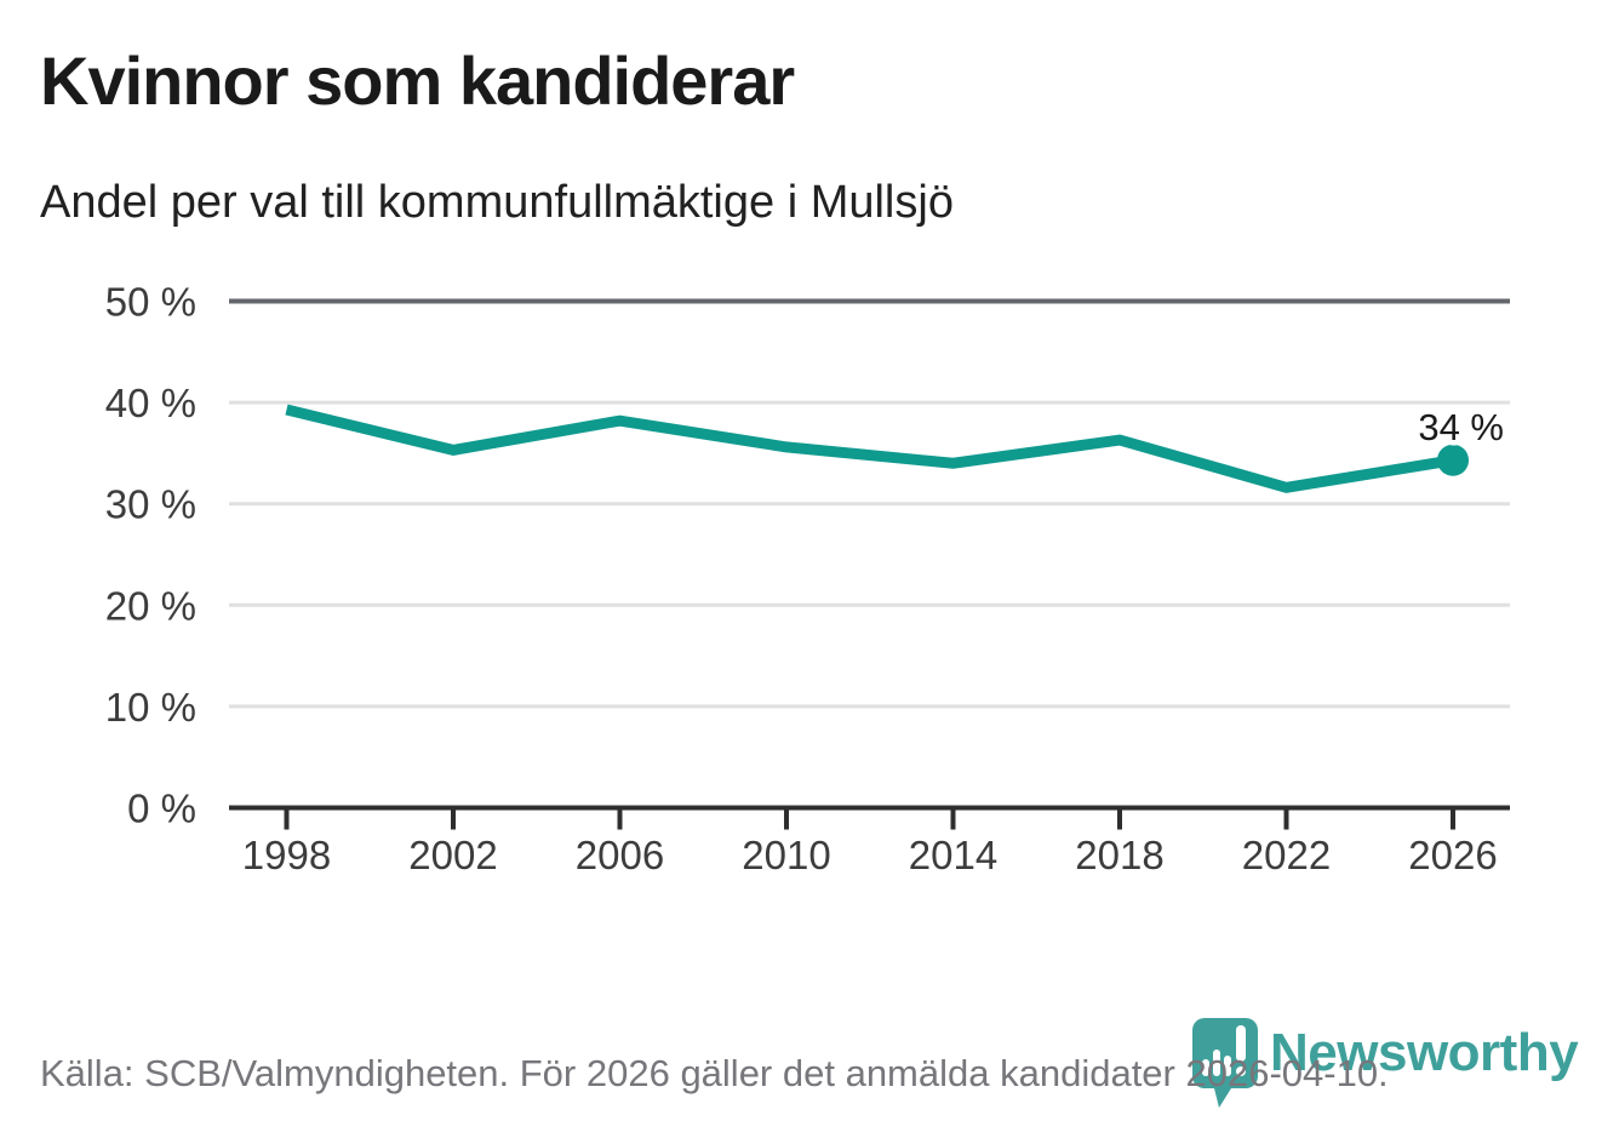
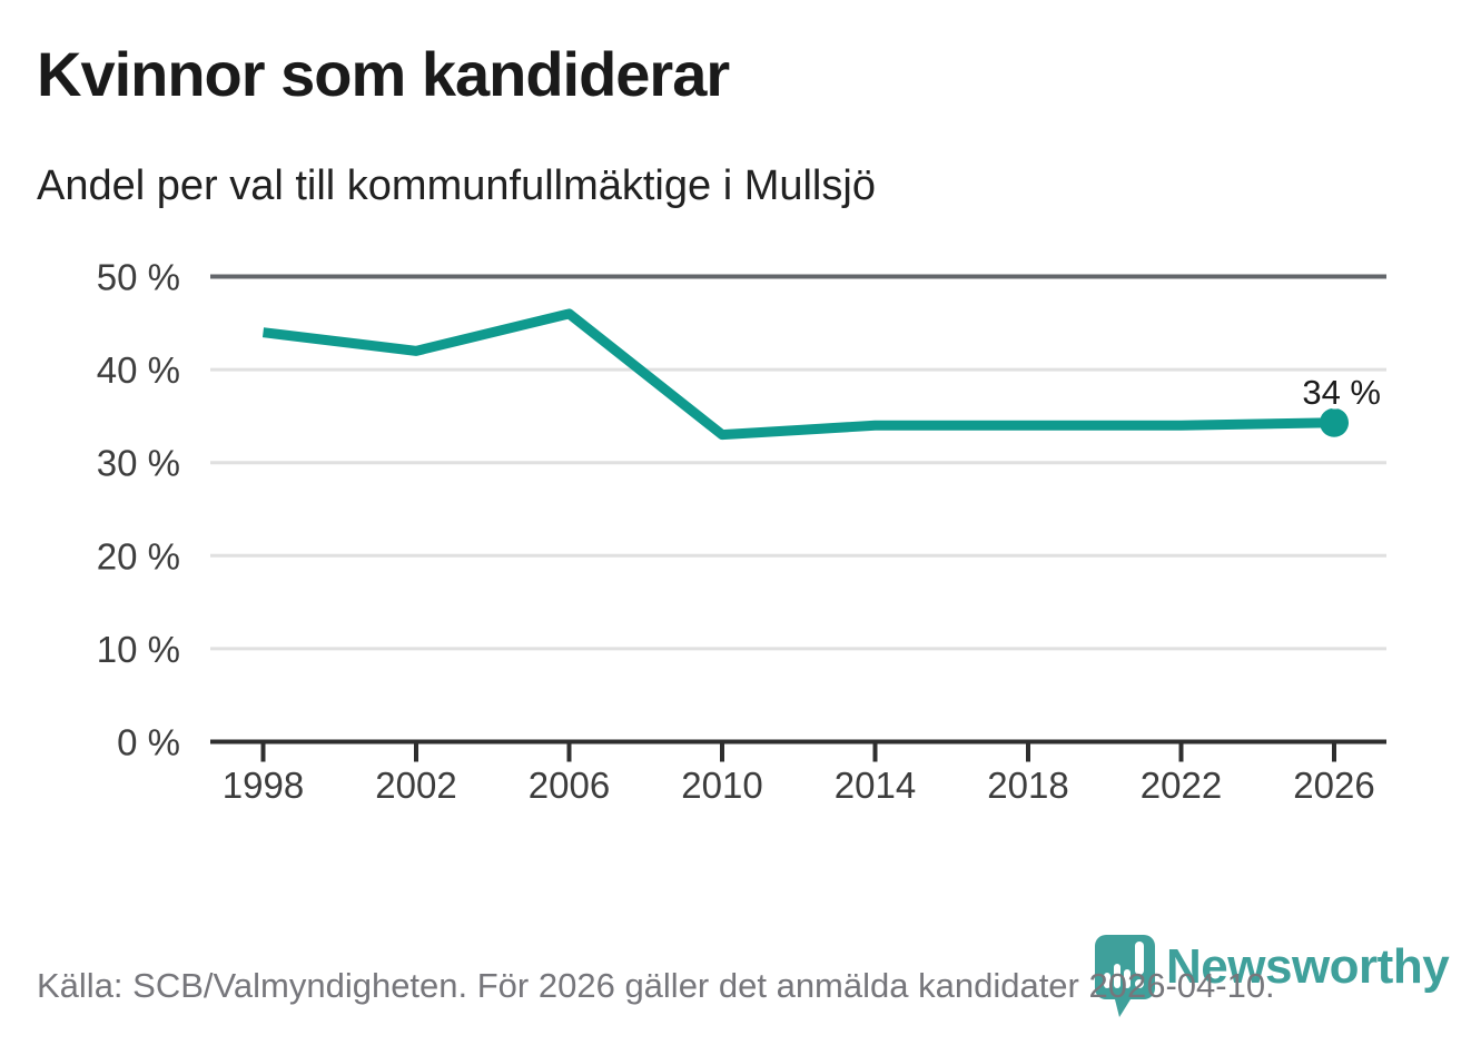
1998: 39% -> 44%
2002: 35% -> 42%
2006: 38% -> 46%
2010: 36% -> 33%
2018: 36% -> 34%
2022: 32% -> 34%
